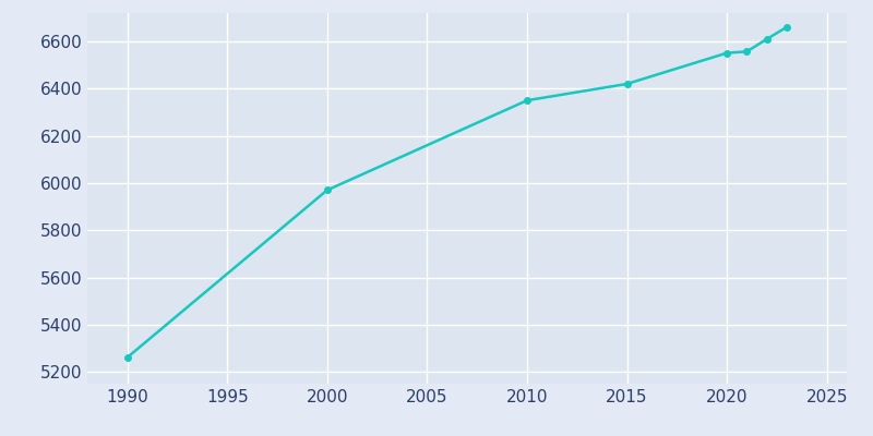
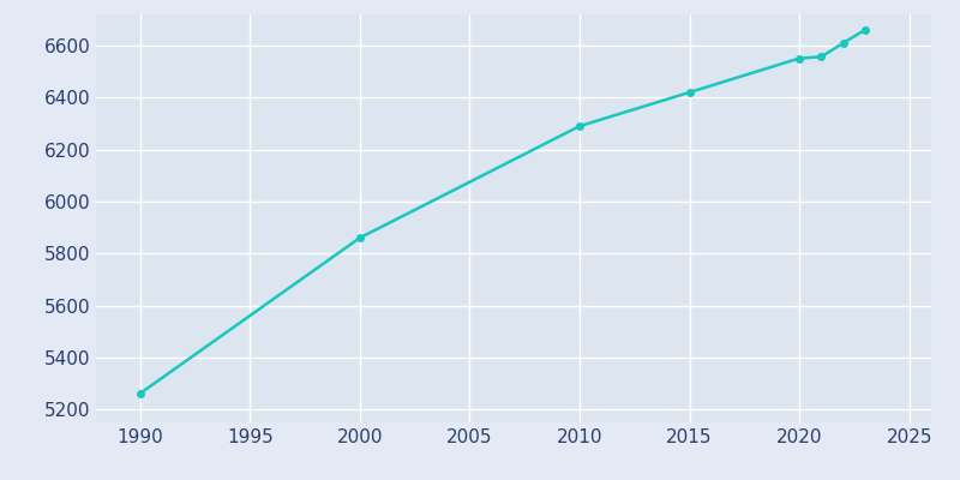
2000: 5970 -> 5860
2010: 6350 -> 6290
